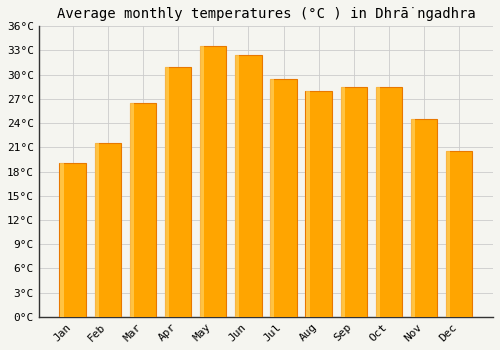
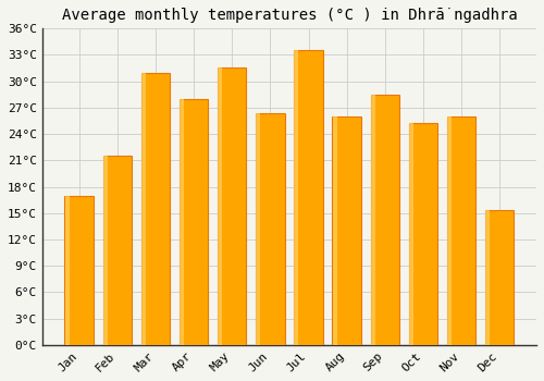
Jan: 19.0°C -> 17.0°C
Mar: 26.5°C -> 31.0°C
Apr: 31.0°C -> 28.0°C
May: 33.5°C -> 31.6°C
Jun: 32.5°C -> 26.4°C
Jul: 29.5°C -> 33.6°C
Aug: 28.0°C -> 26.0°C
Oct: 28.5°C -> 25.2°C
Nov: 24.5°C -> 26.0°C
Dec: 20.5°C -> 15.4°C
